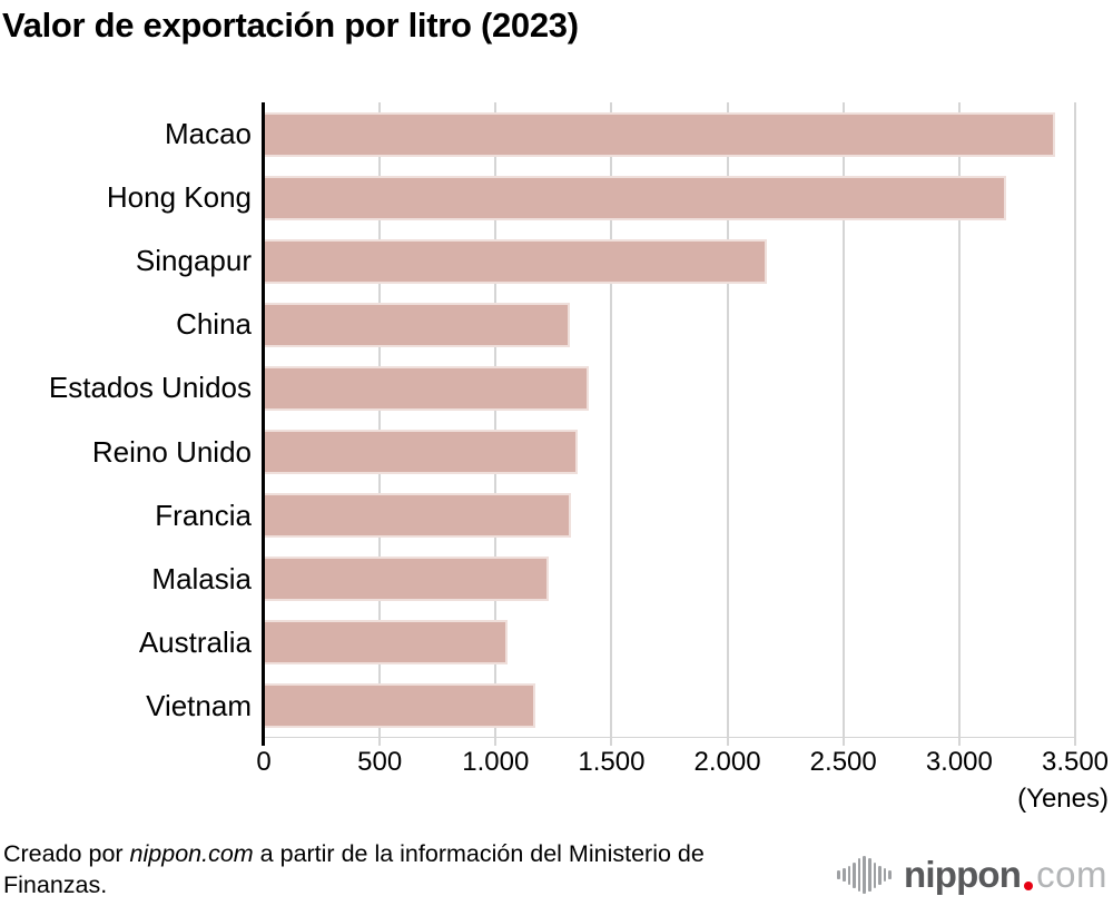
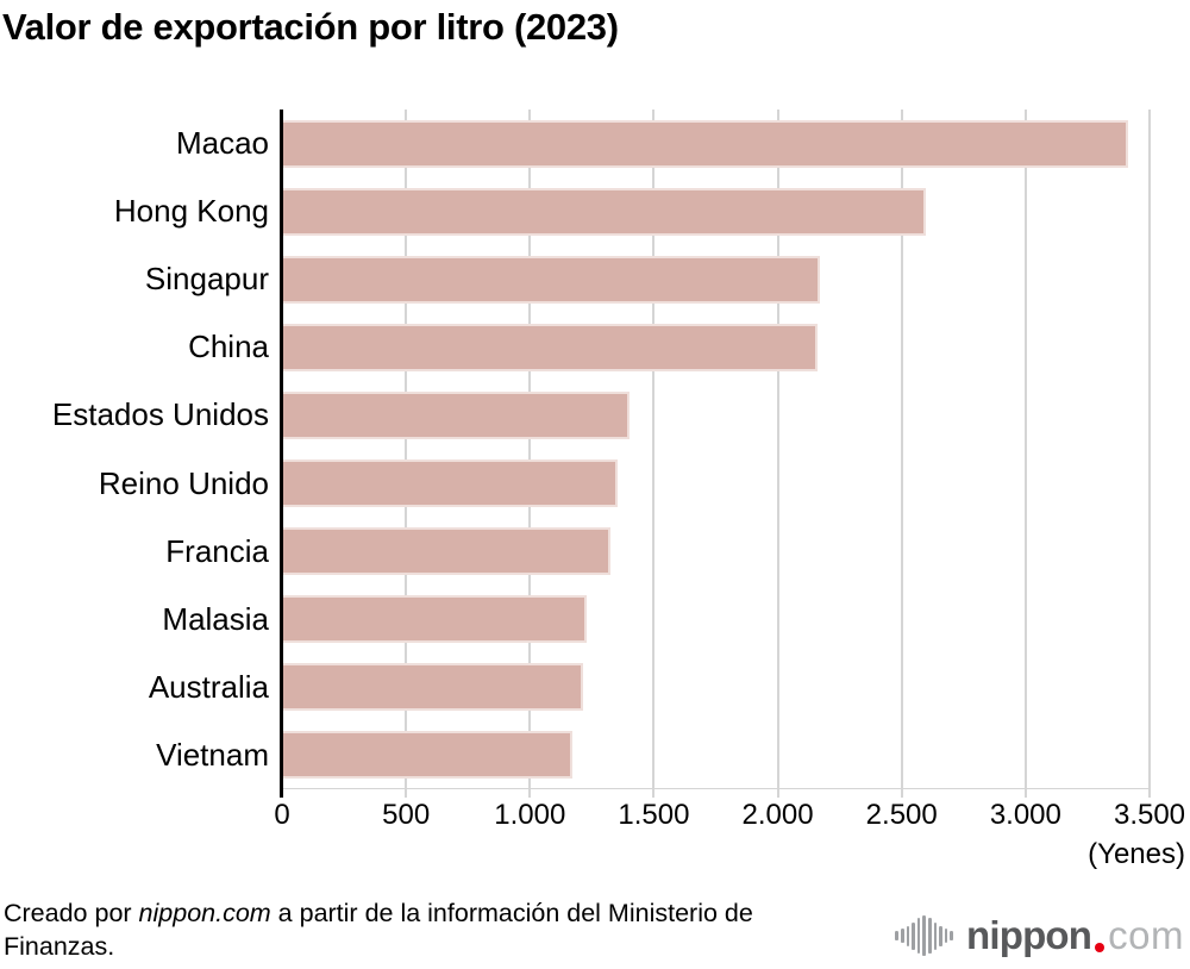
Hong Kong: 3200 -> 2600
China: 1320 -> 2160
Australia: 1050 -> 1220
